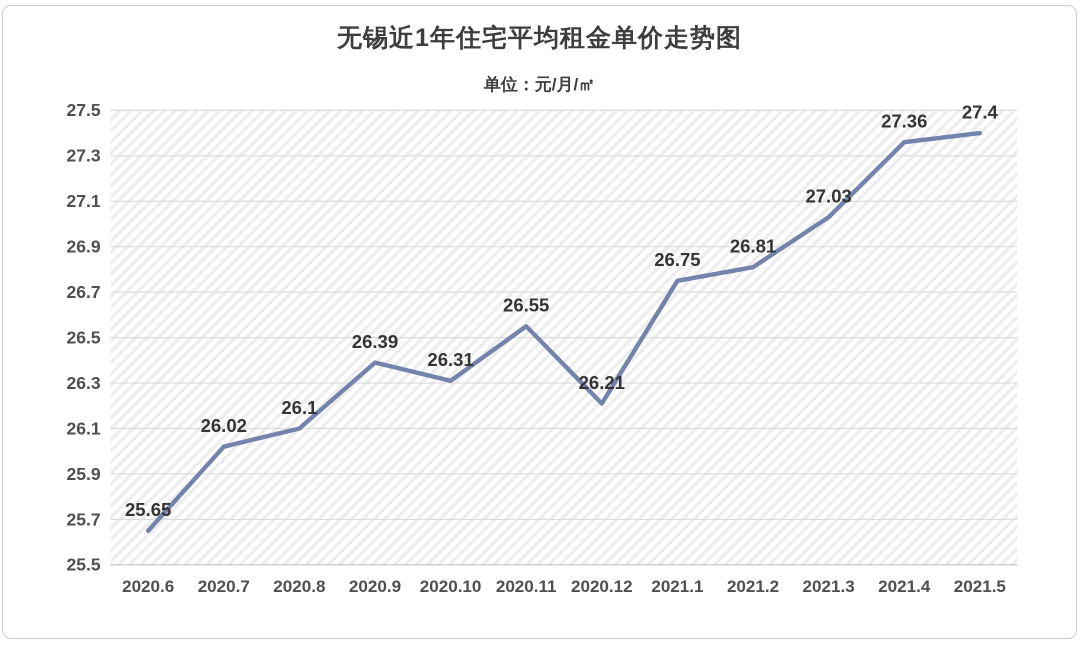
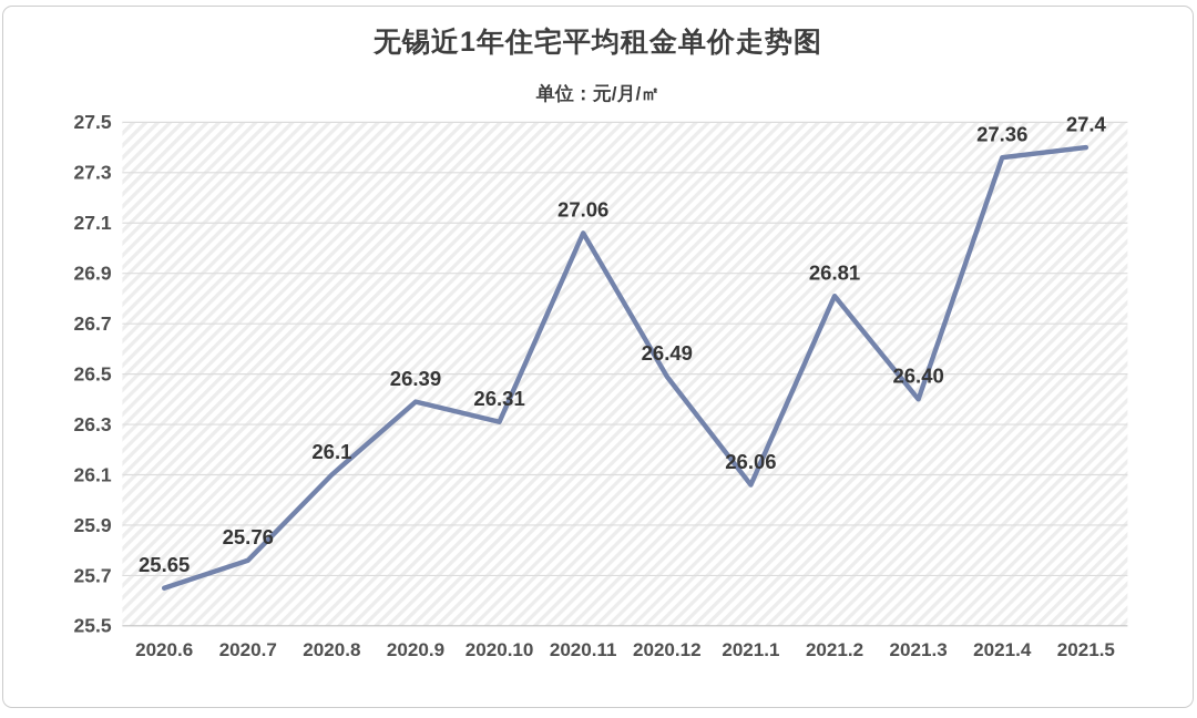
2020.7: 26.02 -> 25.76
2020.11: 26.55 -> 27.06
2020.12: 26.21 -> 26.49
2021.1: 26.75 -> 26.06
2021.3: 27.03 -> 26.40
